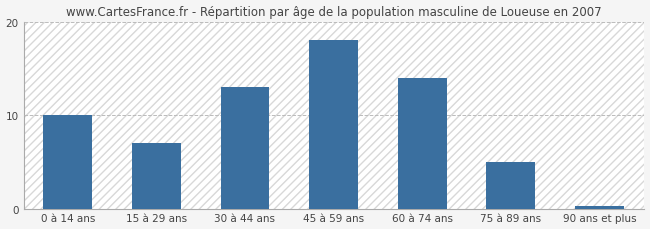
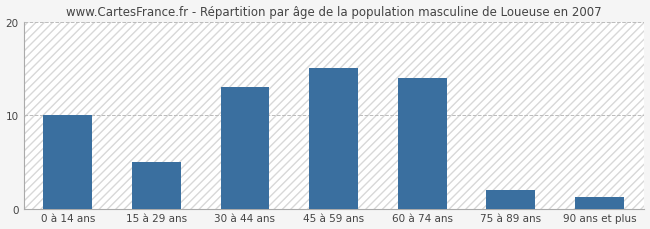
15 à 29 ans: 7.0 -> 5.0
45 à 59 ans: 18.0 -> 15.0
75 à 89 ans: 5.0 -> 2.0
90 ans et plus: 0.3 -> 1.2
